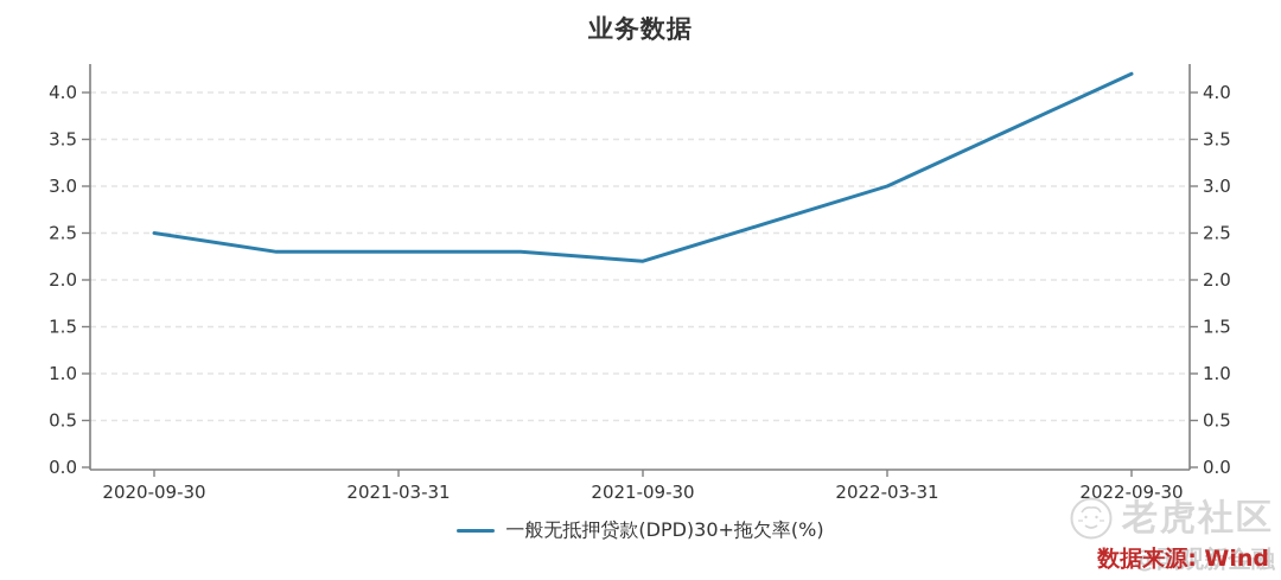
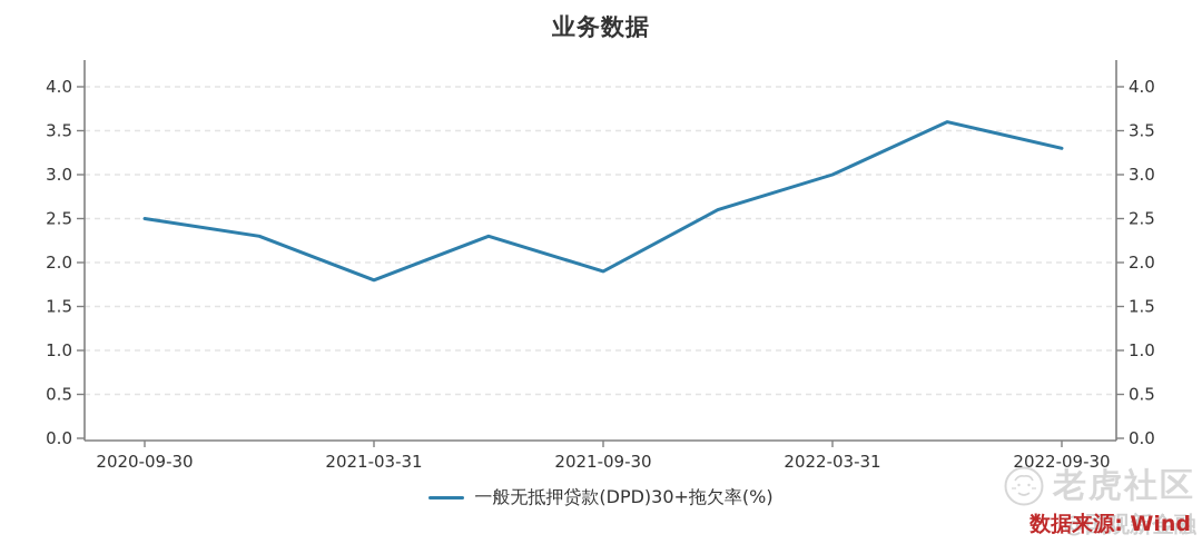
2021-03-31: 2.3 -> 1.8
2021-09-30: 2.2 -> 1.9
2022-09-30: 4.2 -> 3.3
